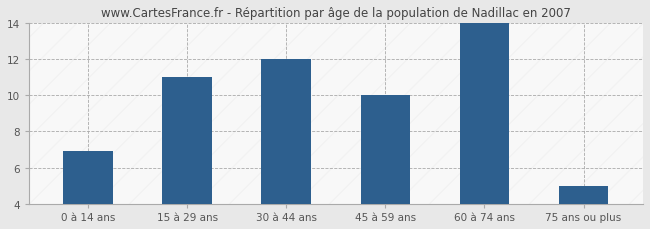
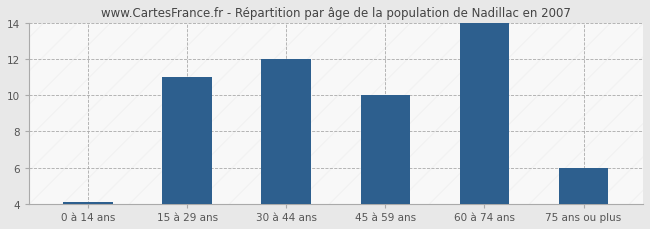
0 à 14 ans: 6.9 -> 4.1
75 ans ou plus: 5.0 -> 6.0
